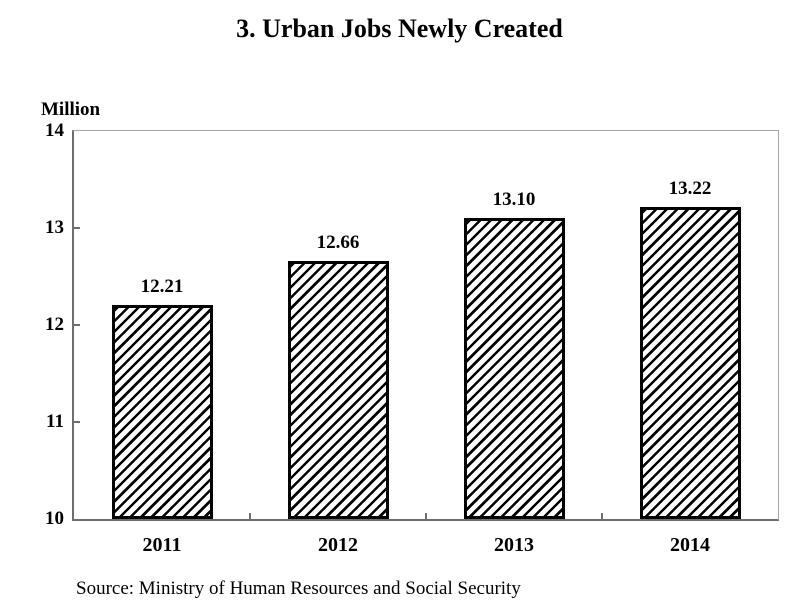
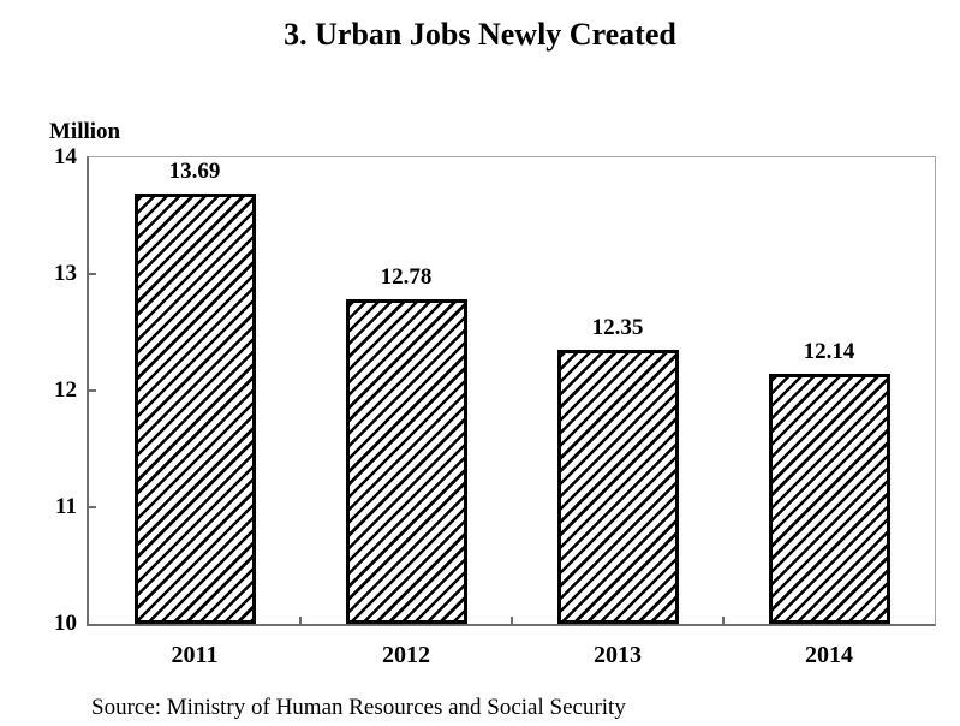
2011: 12.21 -> 13.69
2012: 12.66 -> 12.78
2013: 13.10 -> 12.35
2014: 13.22 -> 12.14
